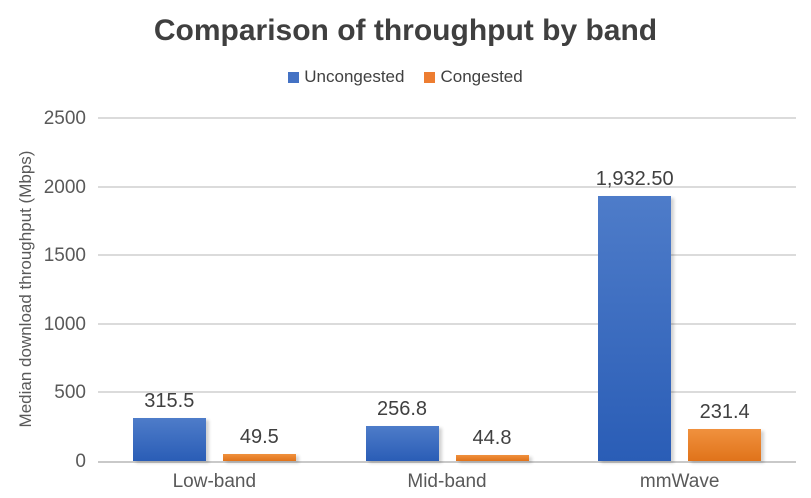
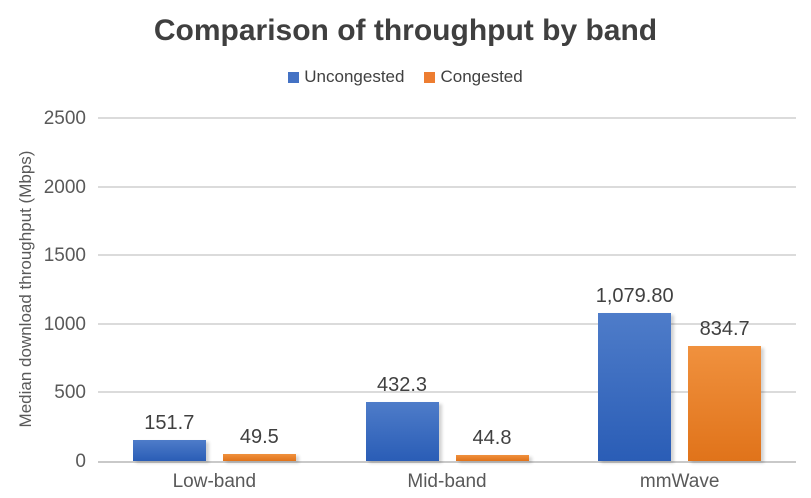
Uncongested/Low-band: 315.5 -> 151.7
Uncongested/Mid-band: 256.8 -> 432.3
Uncongested/mmWave: 1,932.50 -> 1,079.80
Congested/mmWave: 231.4 -> 834.7
